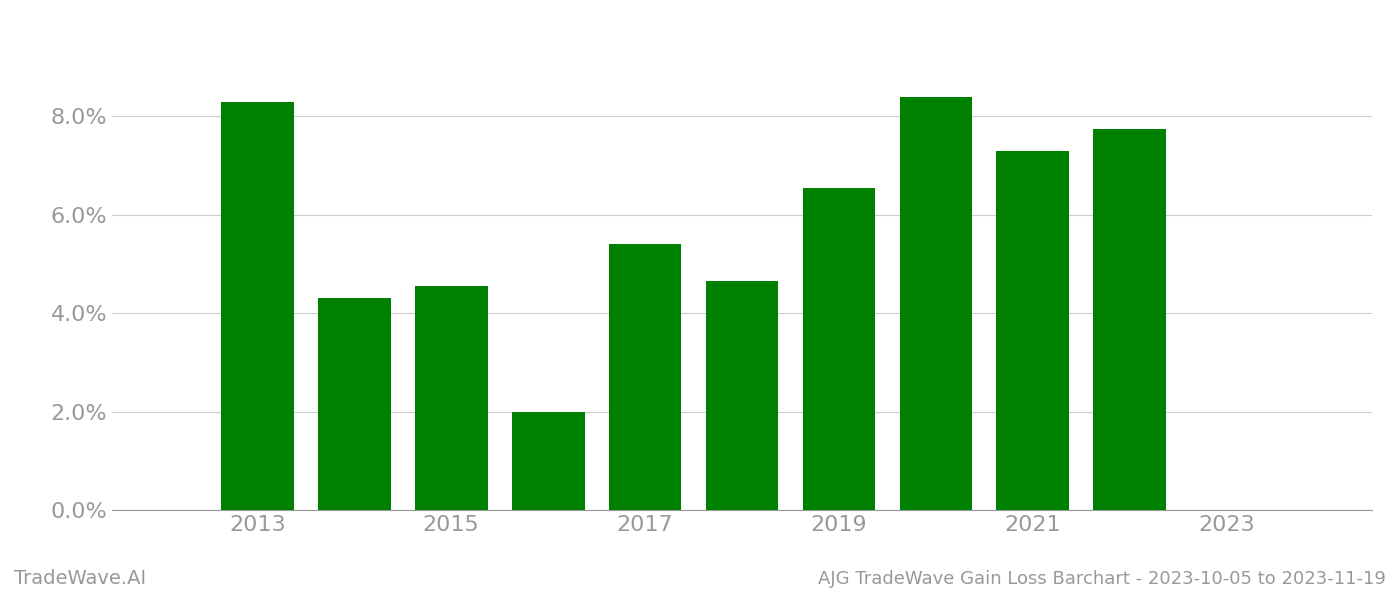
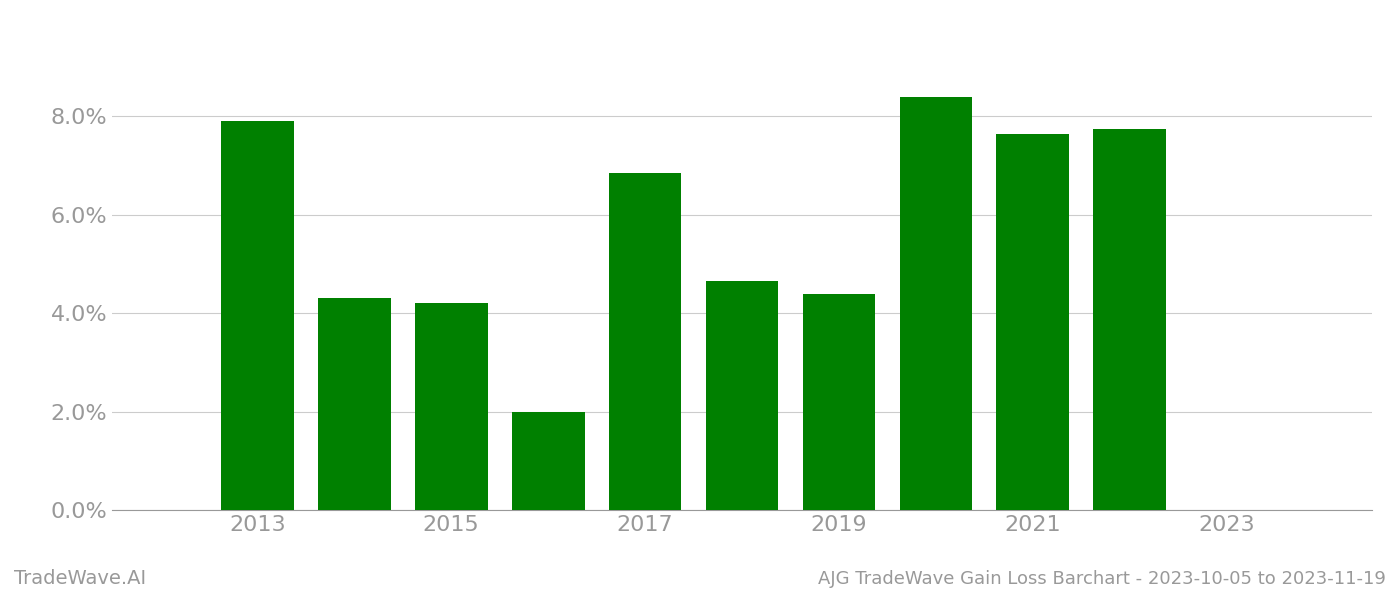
2013: 8.30% -> 7.90%
2015: 4.55% -> 4.20%
2017: 5.40% -> 6.85%
2019: 6.55% -> 4.40%
2021: 7.30% -> 7.65%
